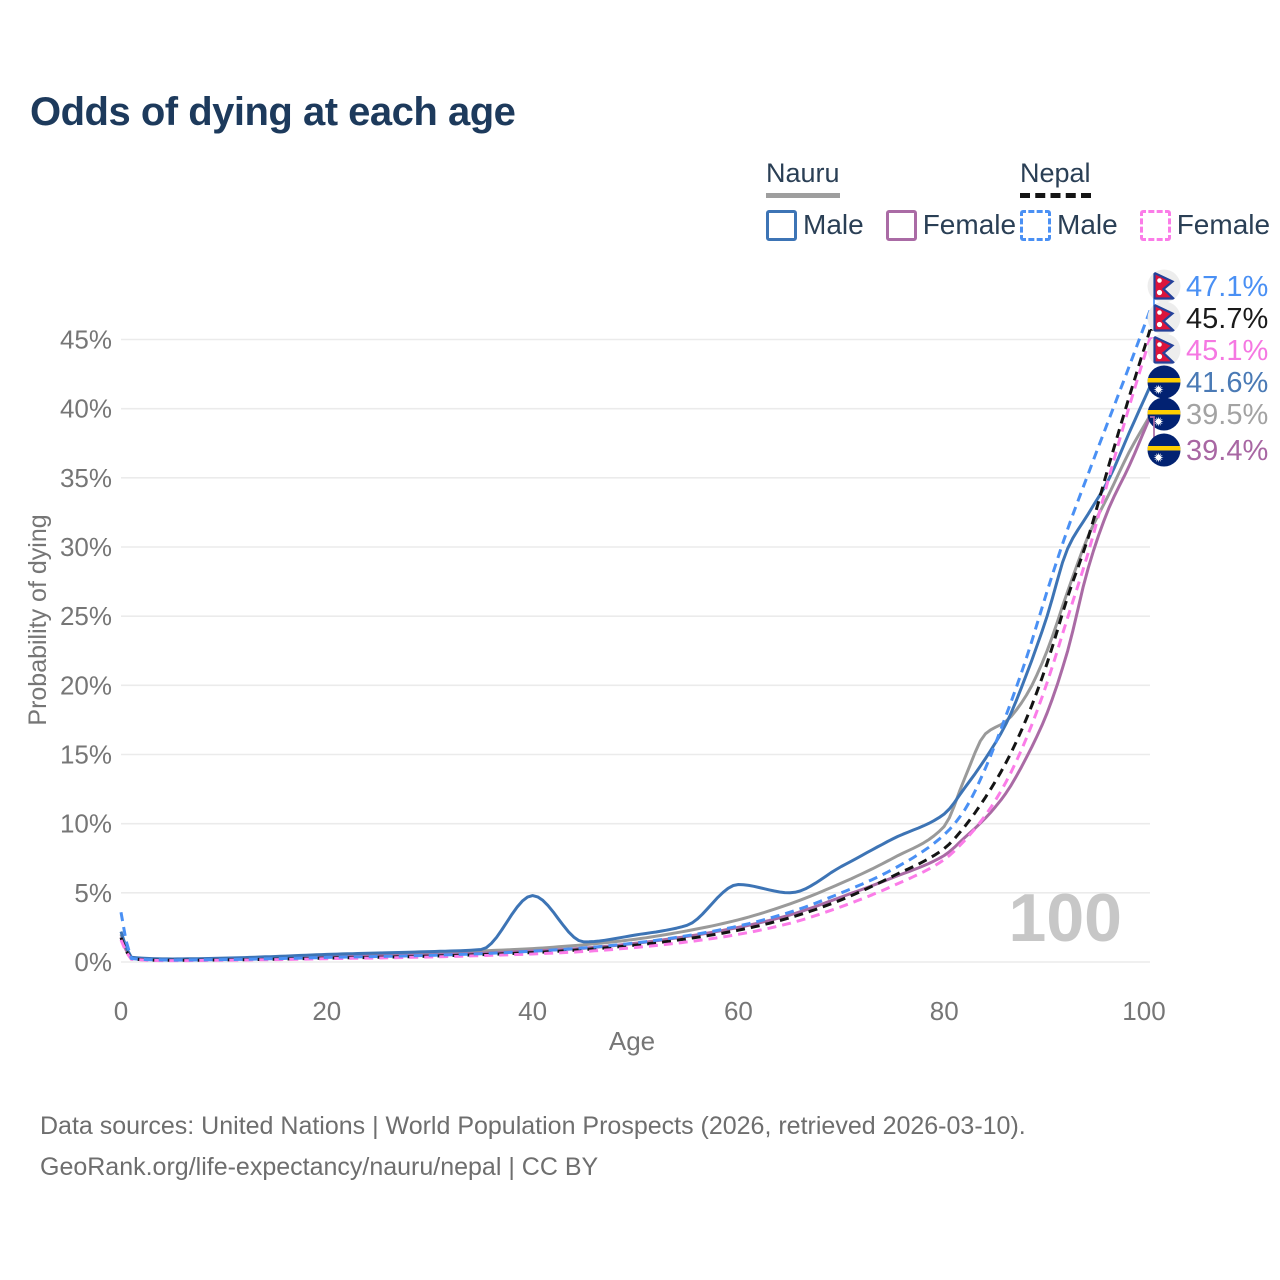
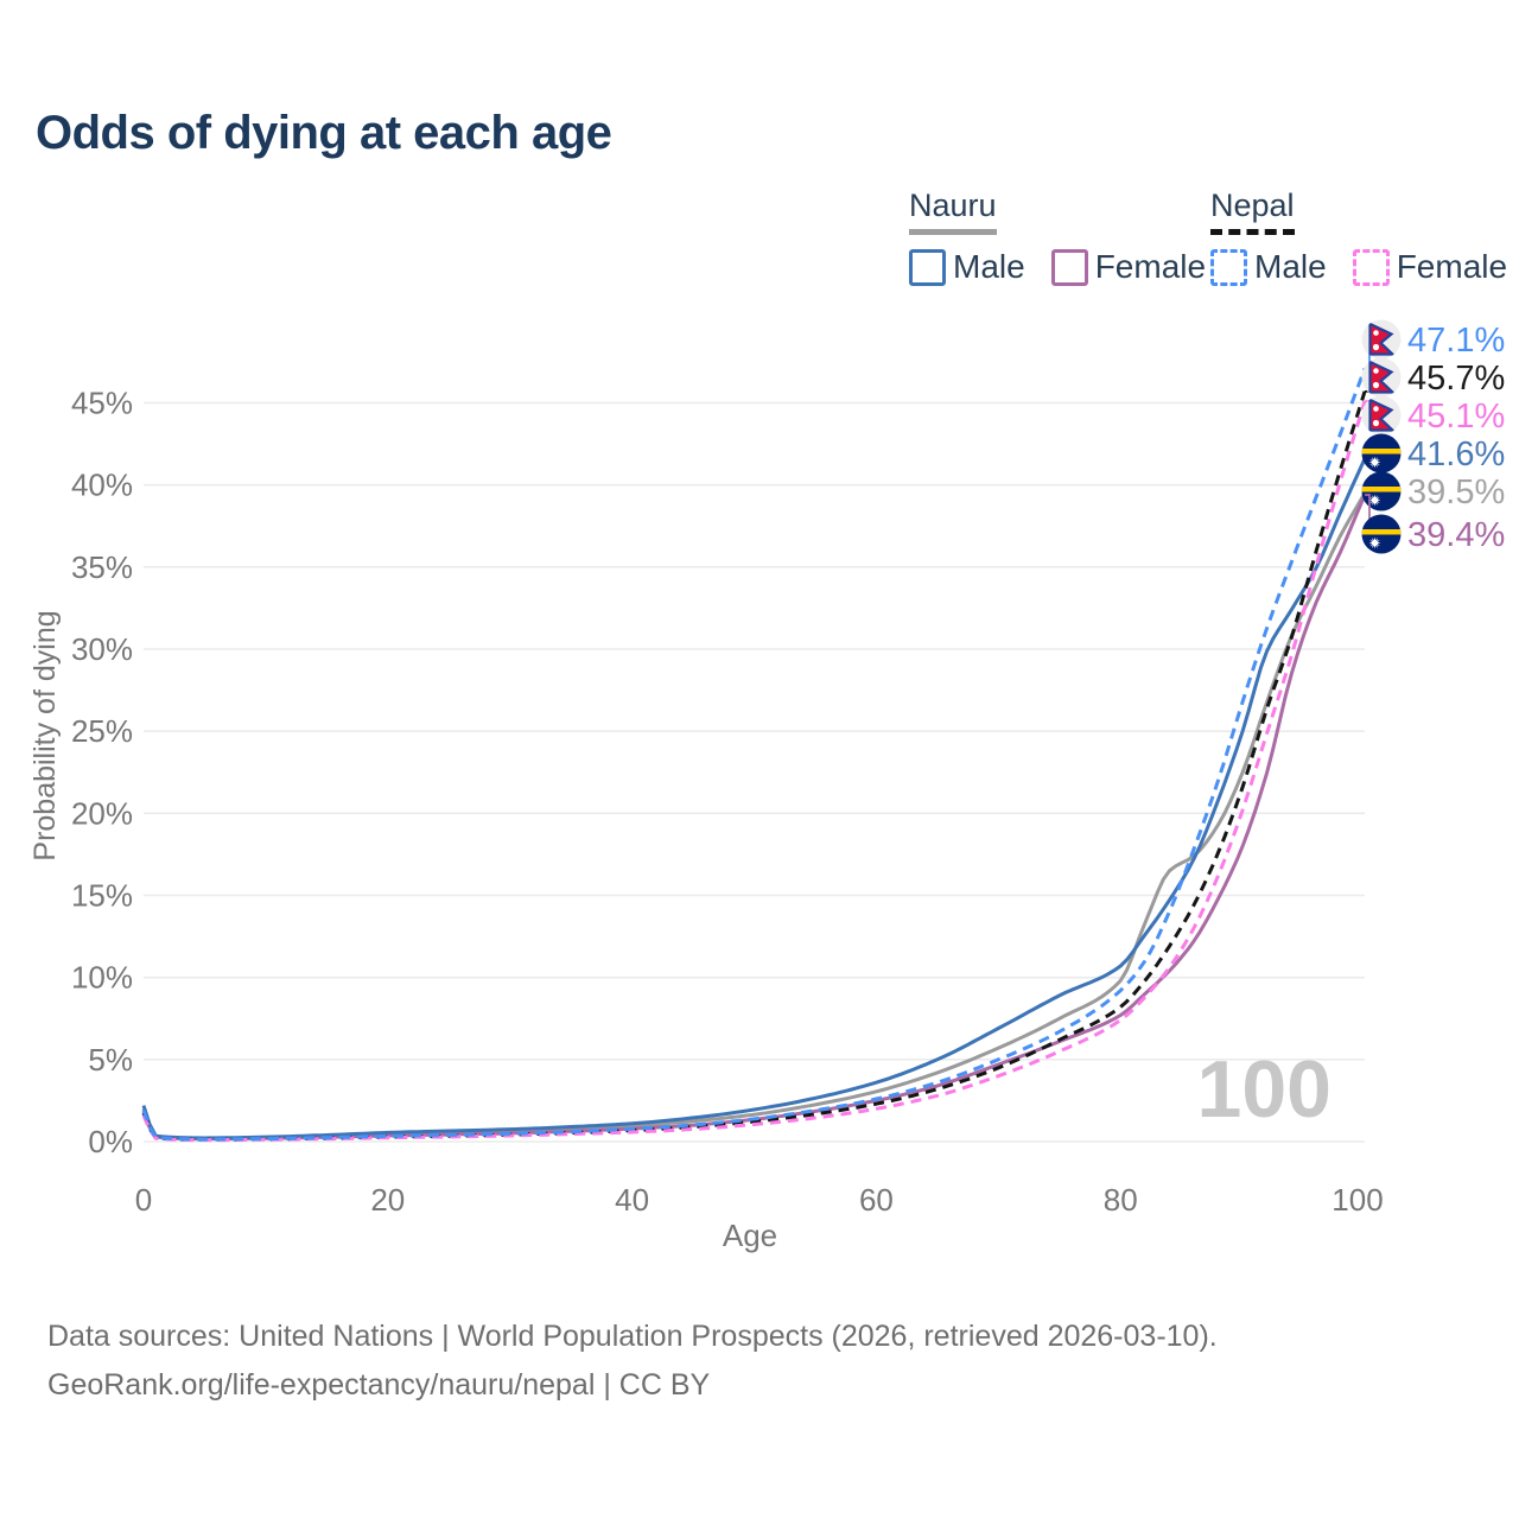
Nepal Male/0: 3.6% -> 1.9%
Nauru Male/40: 4.8% -> 1.1%
Nauru Male/60: 5.6% -> 3.6%
